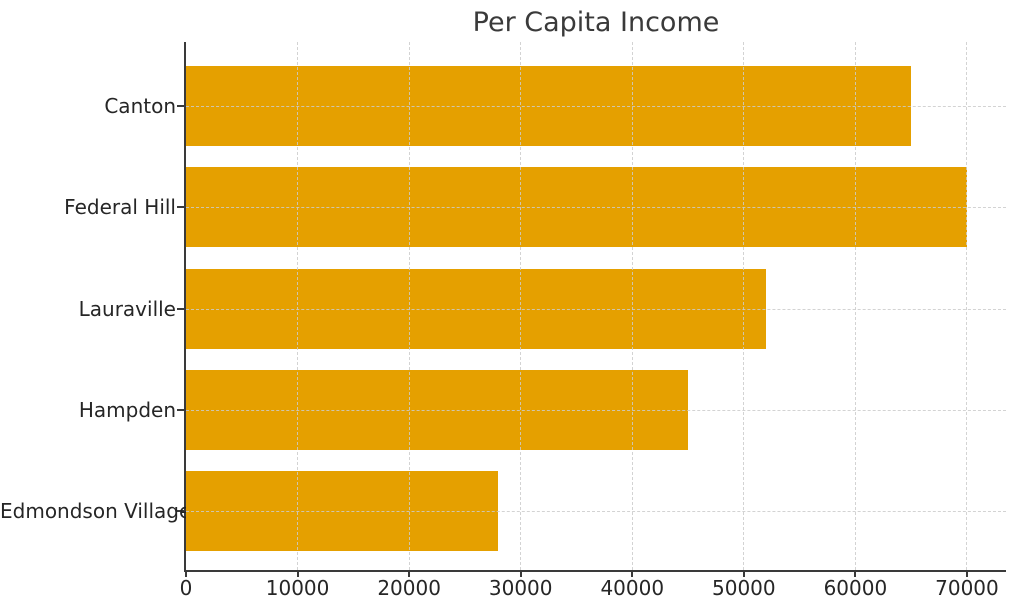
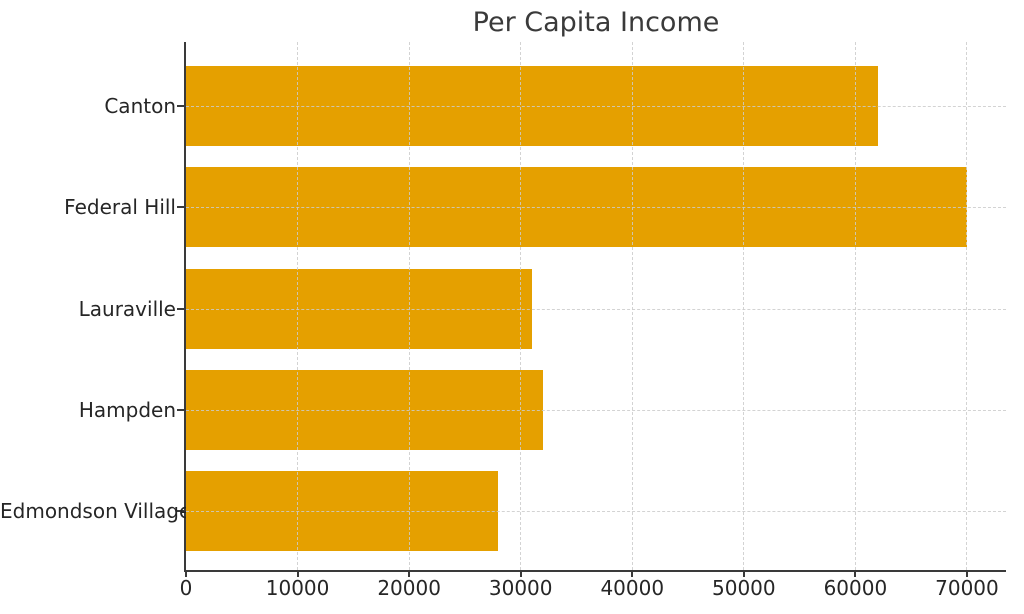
Canton: 65000 -> 62000
Lauraville: 52000 -> 31000
Hampden: 45000 -> 32000
